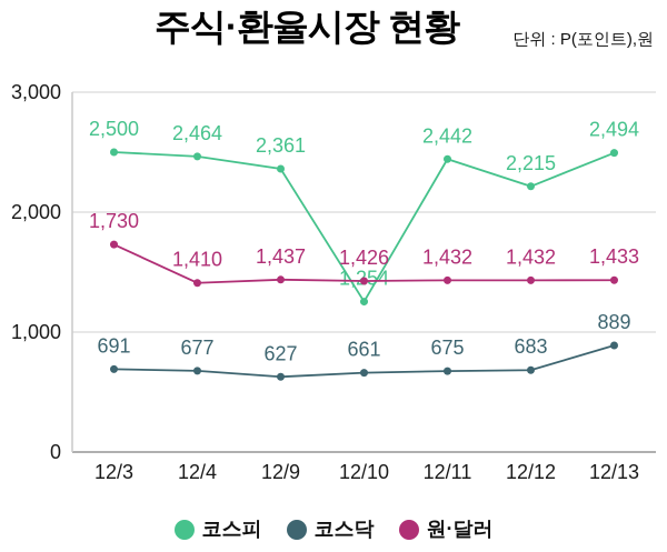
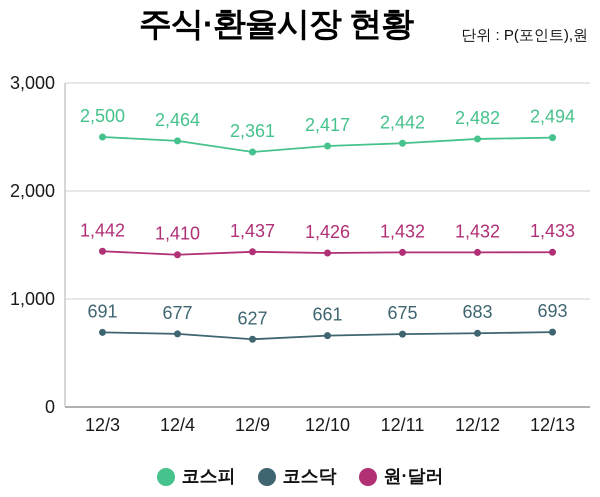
원·달러/12/3: 1,730 -> 1,442
코스피/12/10: 1,254 -> 2,417
코스피/12/12: 2,215 -> 2,482
코스닥/12/13: 889 -> 693
